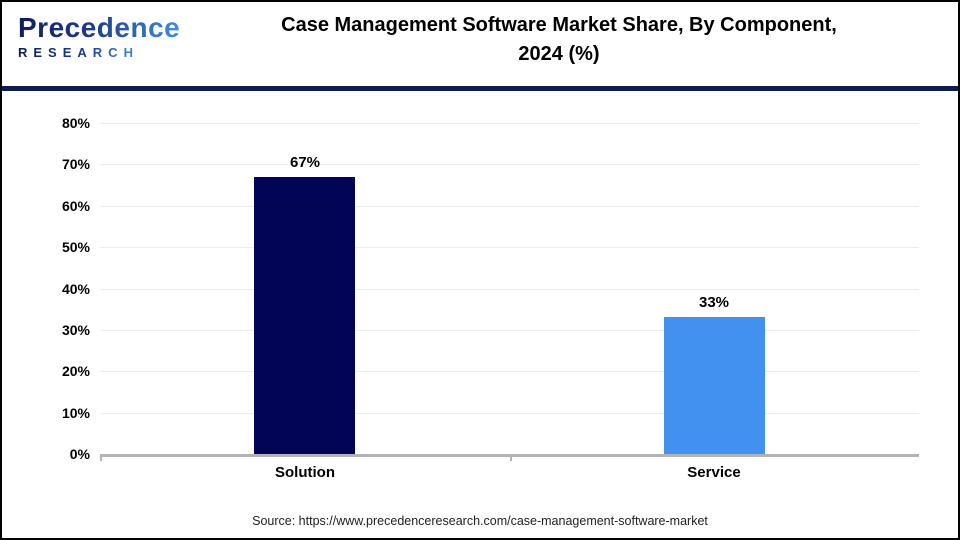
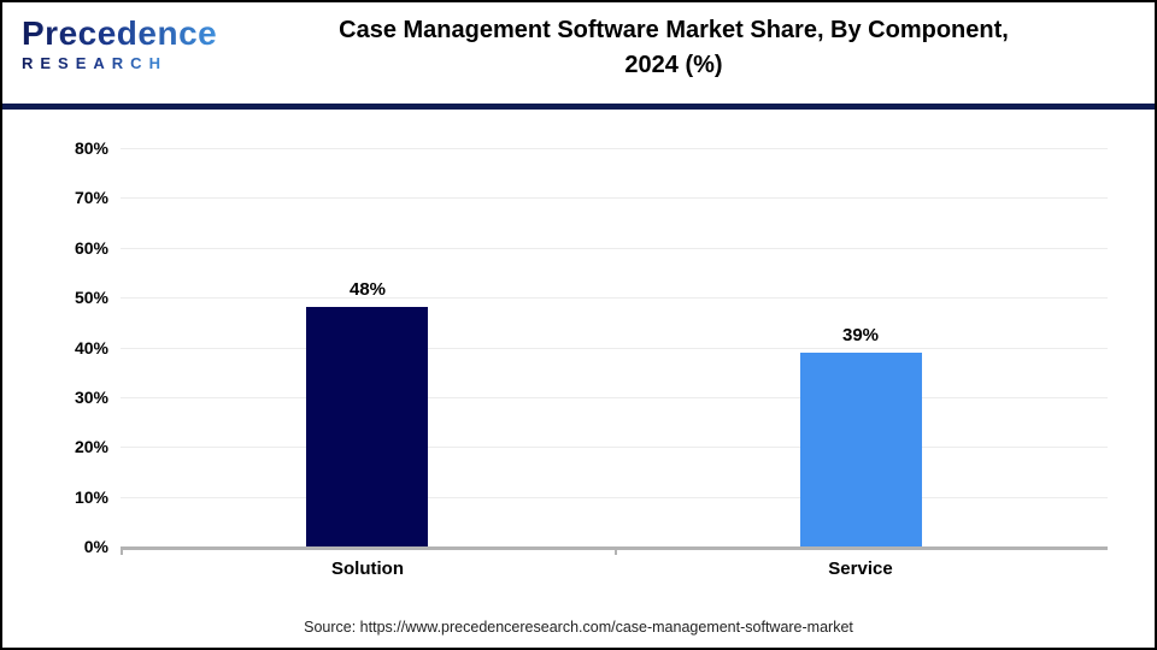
Solution: 67% -> 48%
Service: 33% -> 39%
